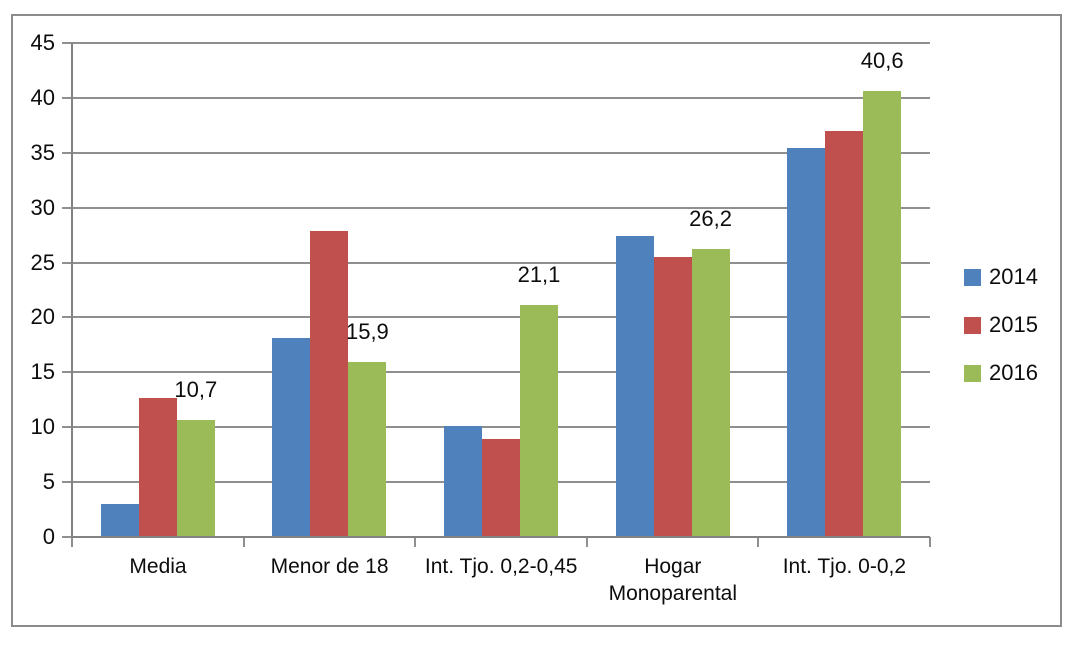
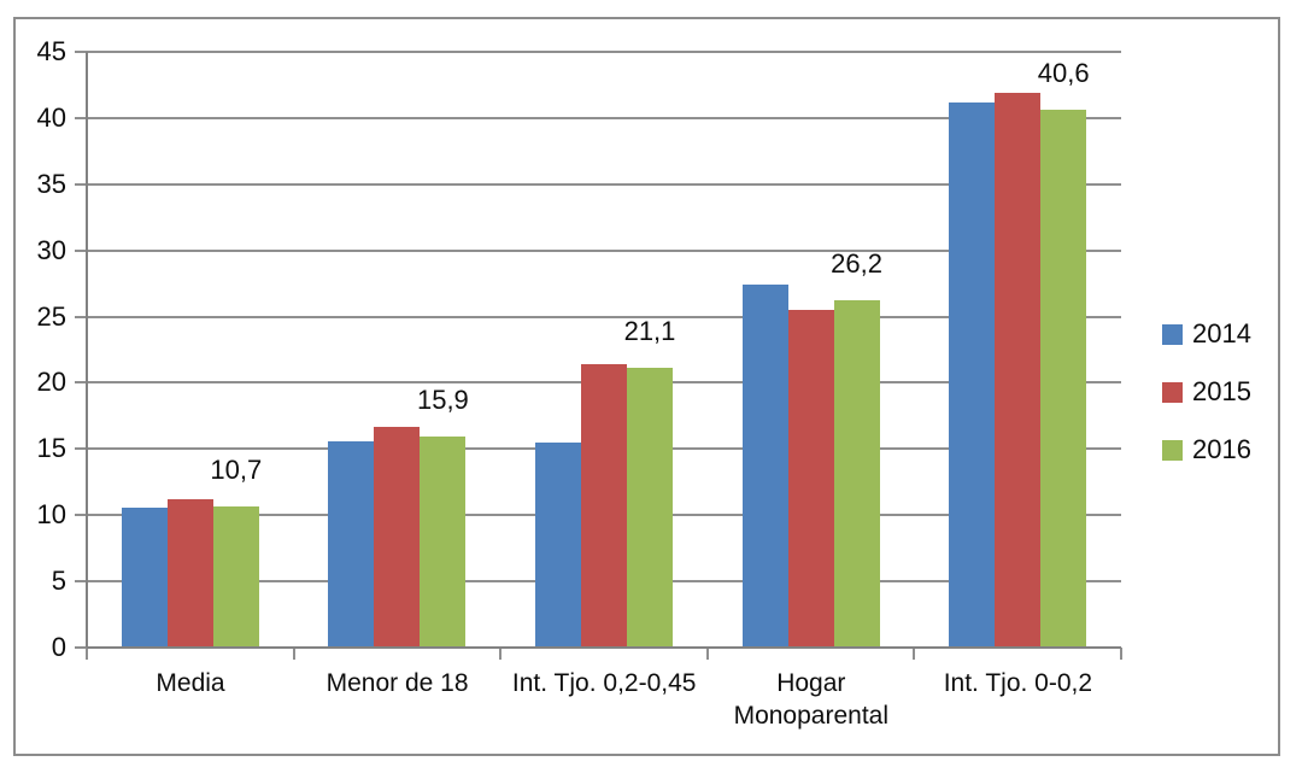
2014/Media: 3.0 -> 10.6
2015/Media: 12.7 -> 11.2
2014/Menor de 18: 18.1 -> 15.6
2015/Menor de 18: 27.9 -> 16.7
2014/Int. Tjo. 0,2-0,45: 10.1 -> 15.5
2015/Int. Tjo. 0,2-0,45: 8.9 -> 21.4
2014/Int. Tjo. 0-0,2: 35.4 -> 41.2
2015/Int. Tjo. 0-0,2: 37.0 -> 41.9
